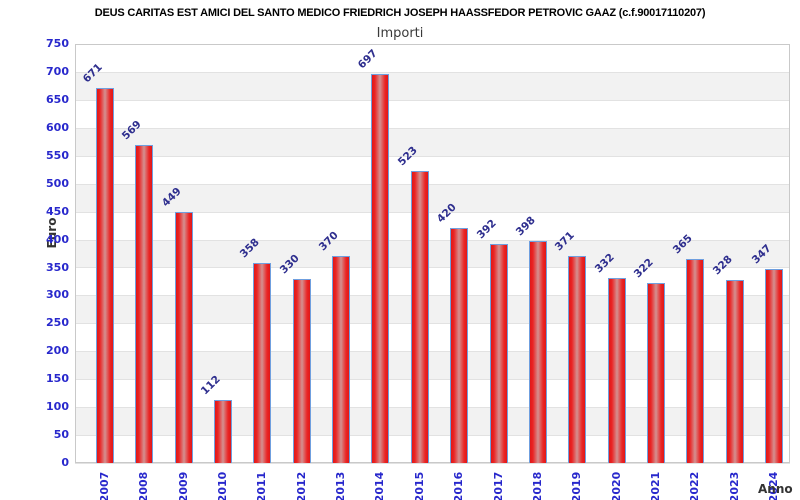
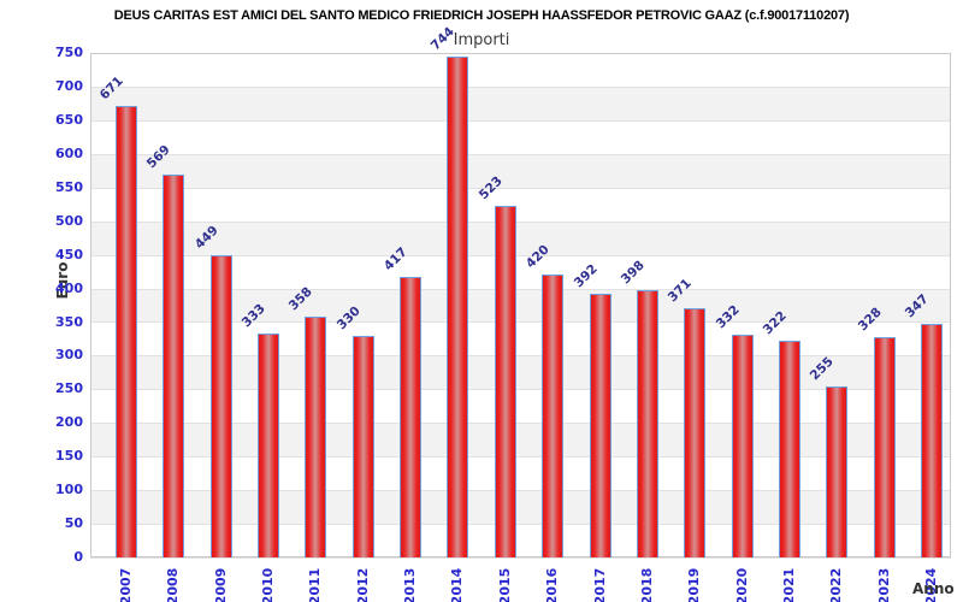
2010: 112 -> 333
2013: 370 -> 417
2014: 697 -> 744
2022: 365 -> 255
